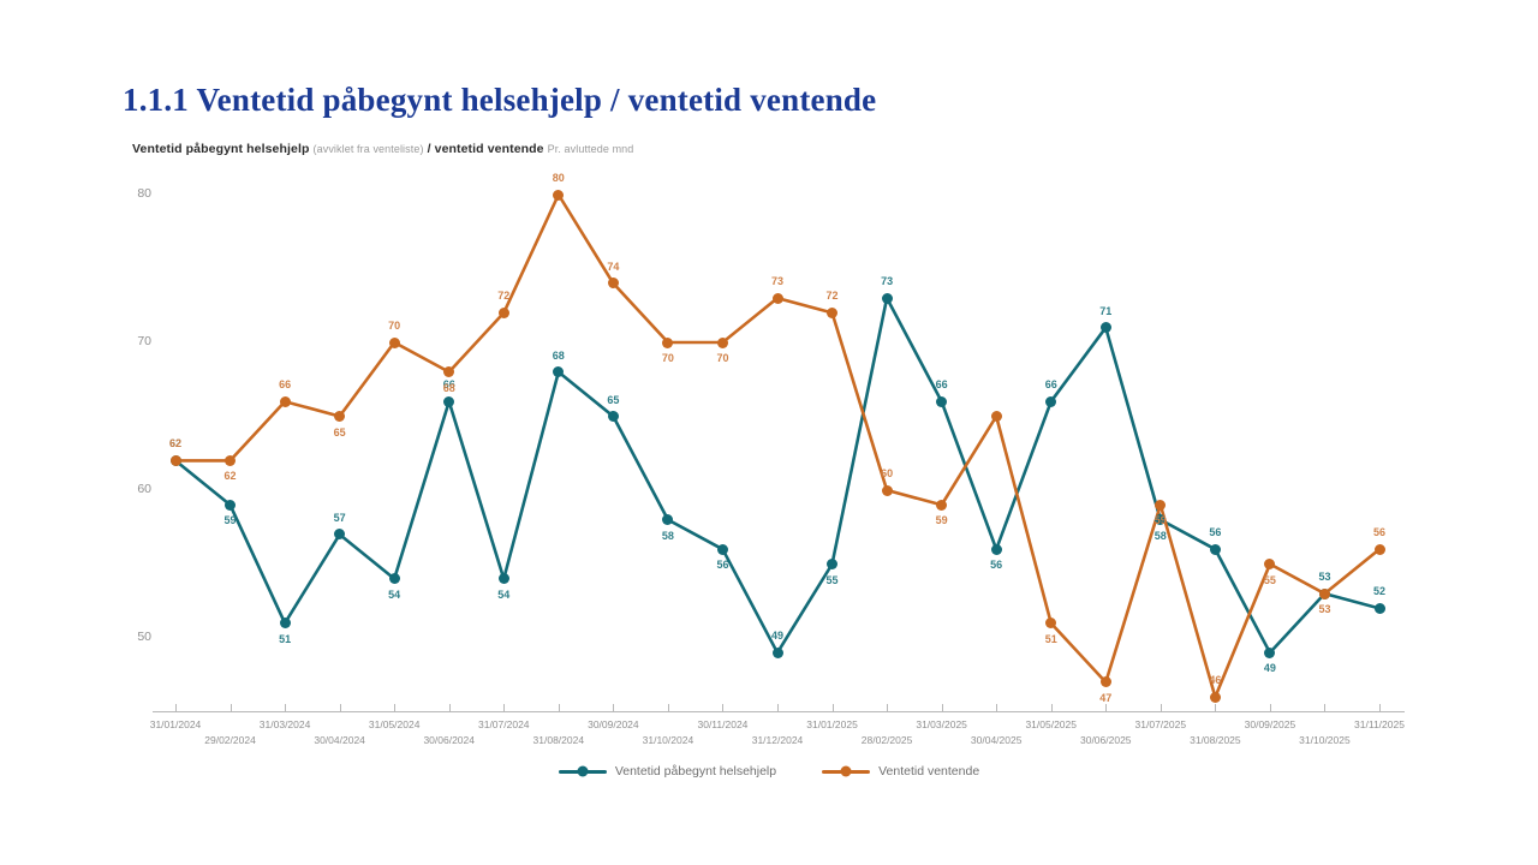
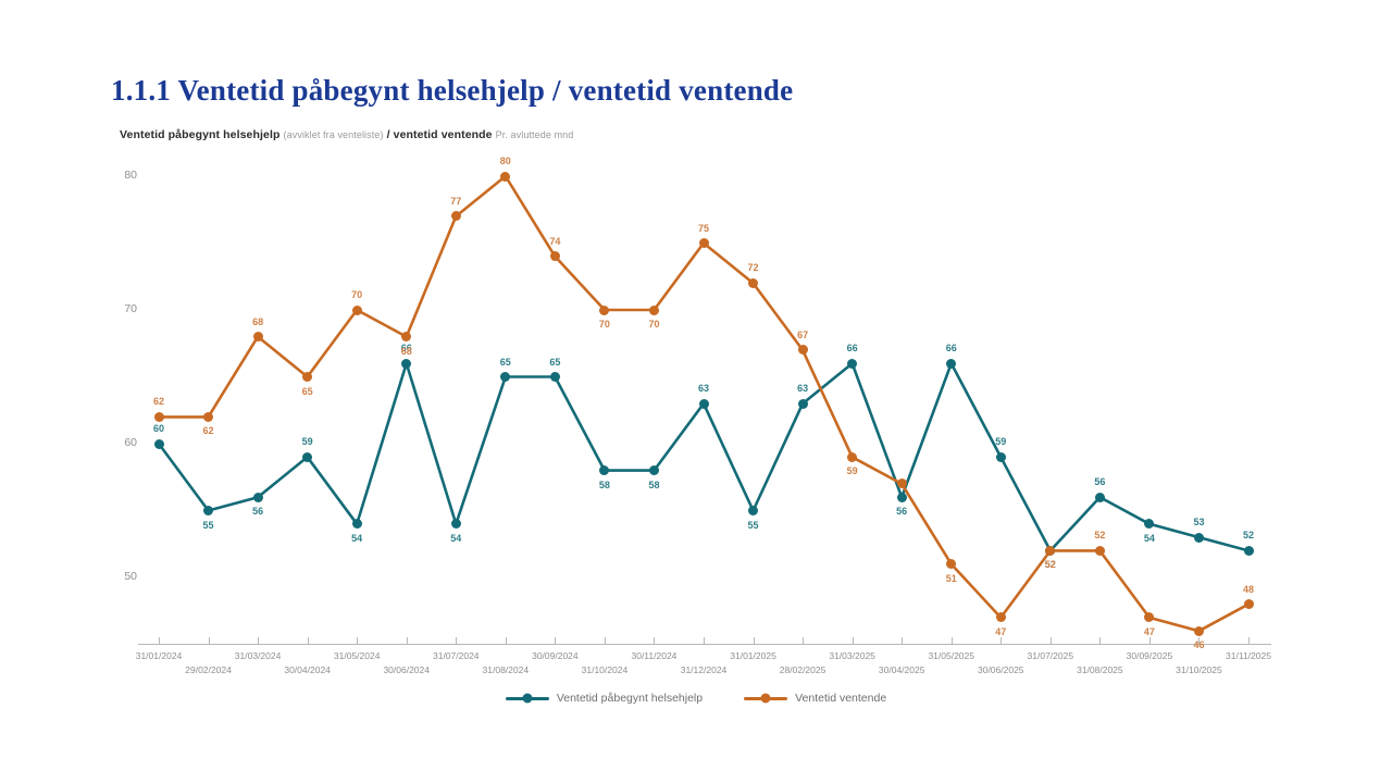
Ventetid påbegynt helsehjelp/31/01/2024: 62 -> 60
Ventetid påbegynt helsehjelp/29/02/2024: 59 -> 55
Ventetid påbegynt helsehjelp/31/03/2024: 51 -> 56
Ventetid ventende/31/03/2024: 66 -> 68
Ventetid påbegynt helsehjelp/30/04/2024: 57 -> 59
Ventetid ventende/31/07/2024: 72 -> 77
Ventetid påbegynt helsehjelp/31/08/2024: 68 -> 65
Ventetid påbegynt helsehjelp/30/11/2024: 56 -> 58
Ventetid påbegynt helsehjelp/31/12/2024: 49 -> 63
Ventetid ventende/31/12/2024: 73 -> 75
Ventetid påbegynt helsehjelp/28/02/2025: 73 -> 63
Ventetid ventende/28/02/2025: 60 -> 67
Ventetid ventende/30/04/2025: 65 -> 57
Ventetid påbegynt helsehjelp/30/06/2025: 71 -> 59
Ventetid påbegynt helsehjelp/31/07/2025: 58 -> 52
Ventetid ventende/31/07/2025: 59 -> 52
Ventetid ventende/31/08/2025: 46 -> 52
Ventetid påbegynt helsehjelp/30/09/2025: 49 -> 54
Ventetid ventende/30/09/2025: 55 -> 47
Ventetid ventende/31/10/2025: 53 -> 46
Ventetid ventende/31/11/2025: 56 -> 48
